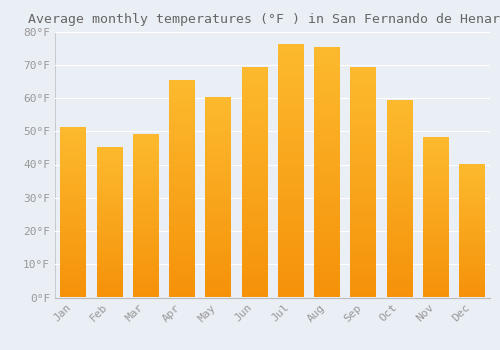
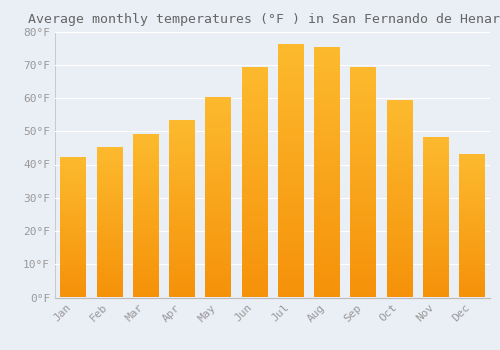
Jan: 51°F -> 42°F
Apr: 65°F -> 53°F
Dec: 40°F -> 43°F
